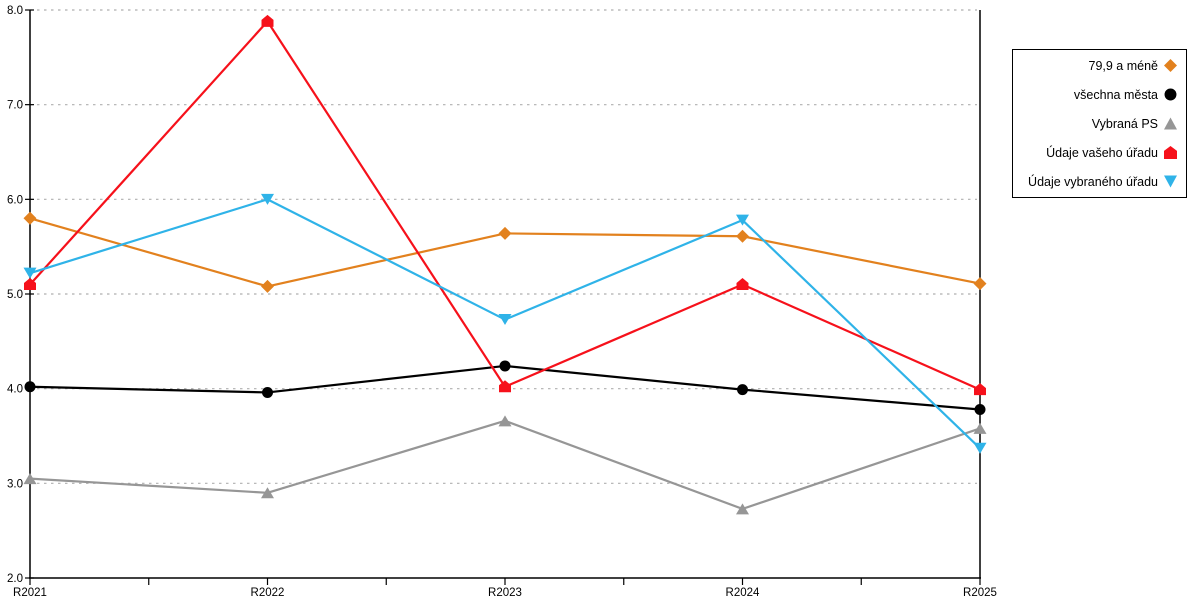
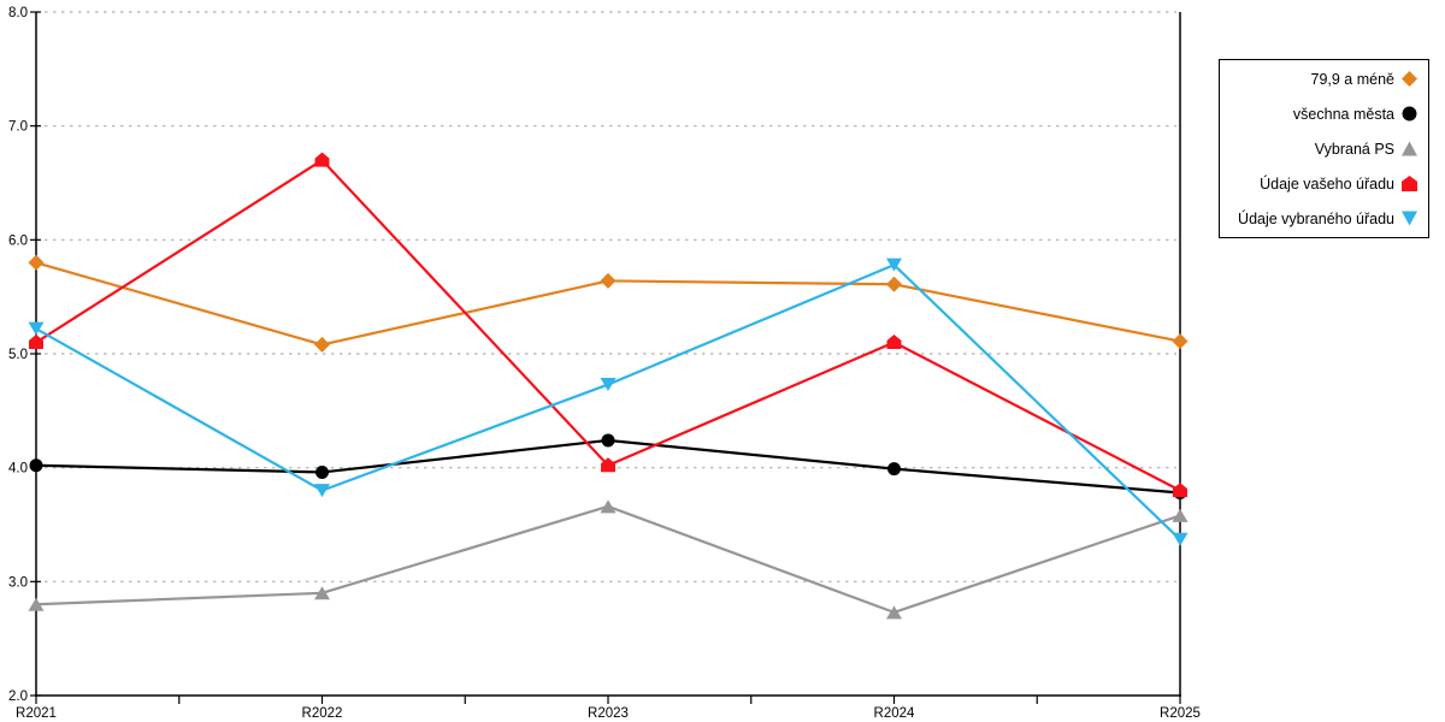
Vybraná PS/R2021: 3.0 -> 2.8
Údaje vašeho úřadu/R2022: 7.9 -> 6.7
Údaje vybraného úřadu/R2022: 6.0 -> 3.8
Údaje vašeho úřadu/R2025: 4.0 -> 3.8
